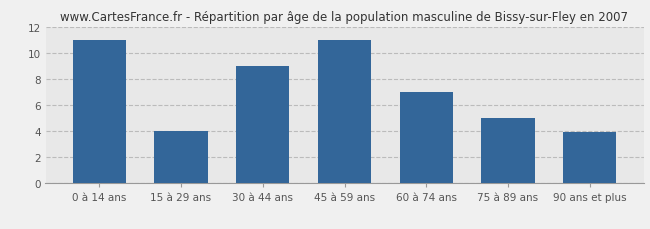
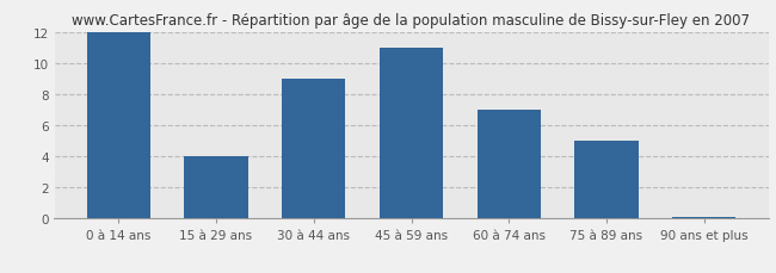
0 à 14 ans: 11.0 -> 12.0
90 ans et plus: 3.9 -> 0.1
